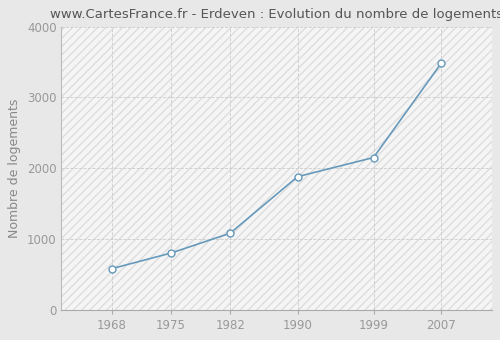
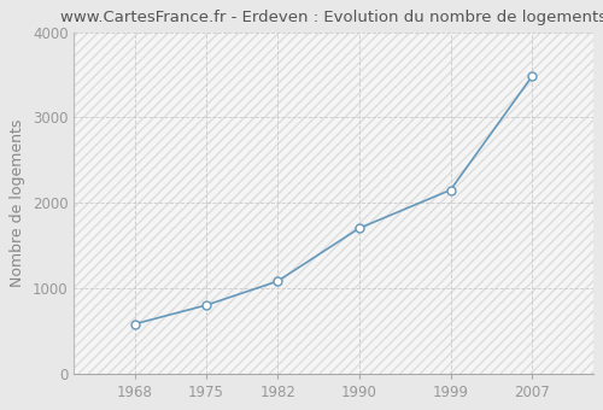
1990: 1880 -> 1700
